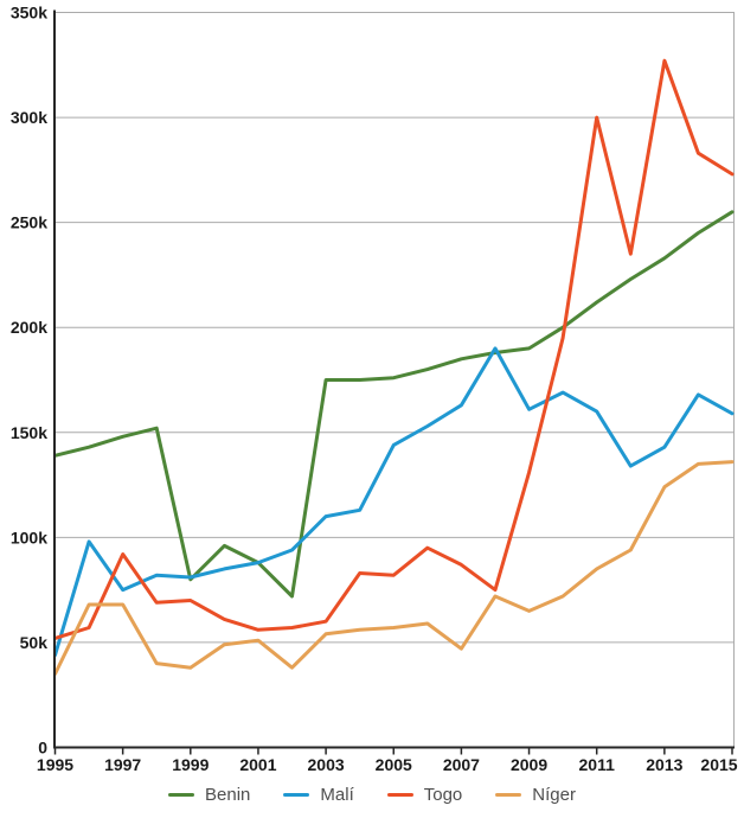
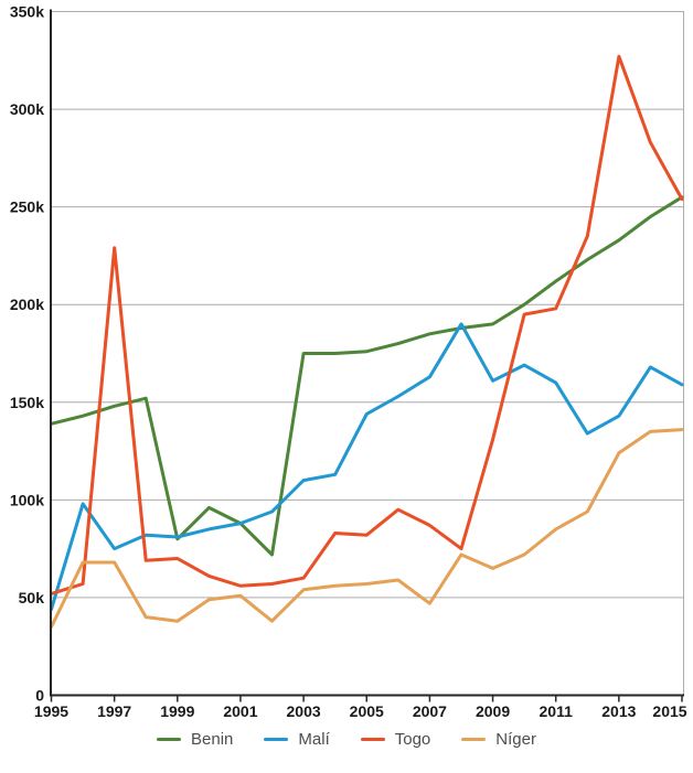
Togo/1997: 92k -> 229k
Togo/2011: 300k -> 198k
Togo/2015: 273k -> 254k
